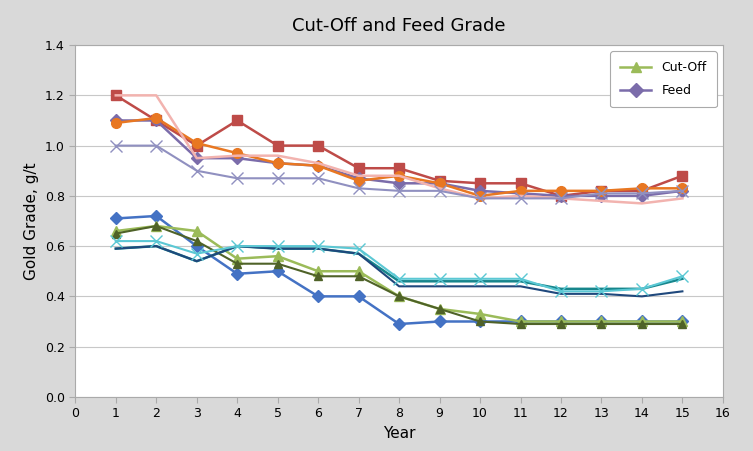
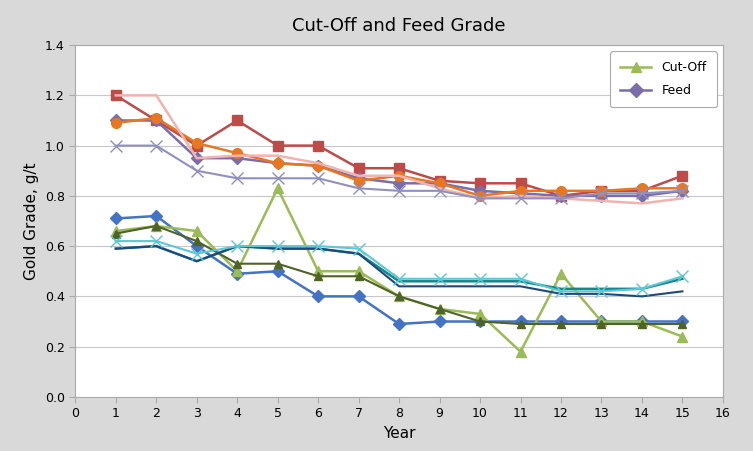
Cut-Off/4: 0.55 -> 0.50
Cut-Off/5: 0.56 -> 0.83
Cut-Off/11: 0.30 -> 0.18
Cut-Off/12: 0.30 -> 0.49
Cut-Off/15: 0.30 -> 0.24
